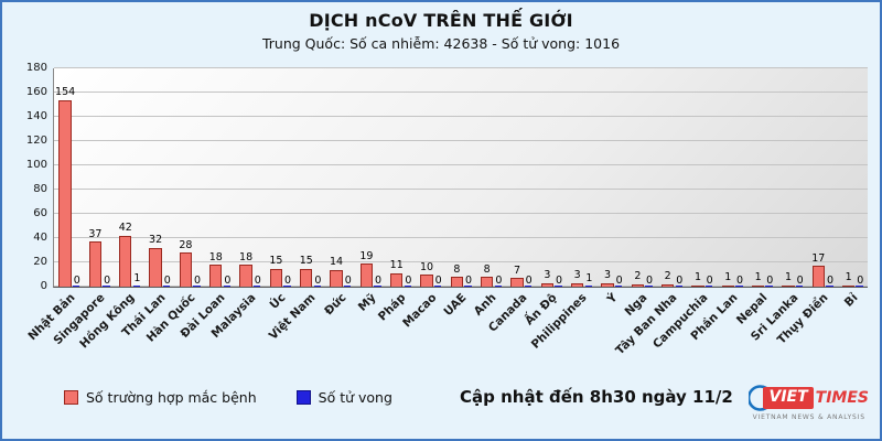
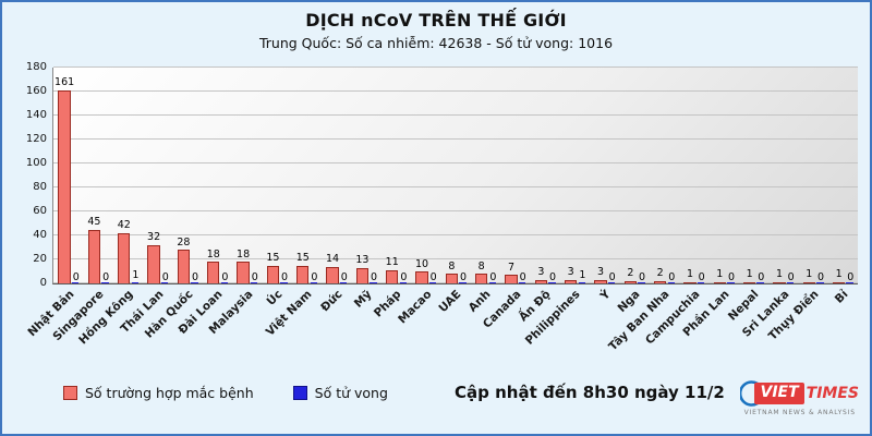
Số trường hợp mắc bệnh/Nhật Bản: 154 -> 161
Số trường hợp mắc bệnh/Singapore: 37 -> 45
Số trường hợp mắc bệnh/Mỹ: 19 -> 13
Số trường hợp mắc bệnh/Thụy Điển: 17 -> 1
